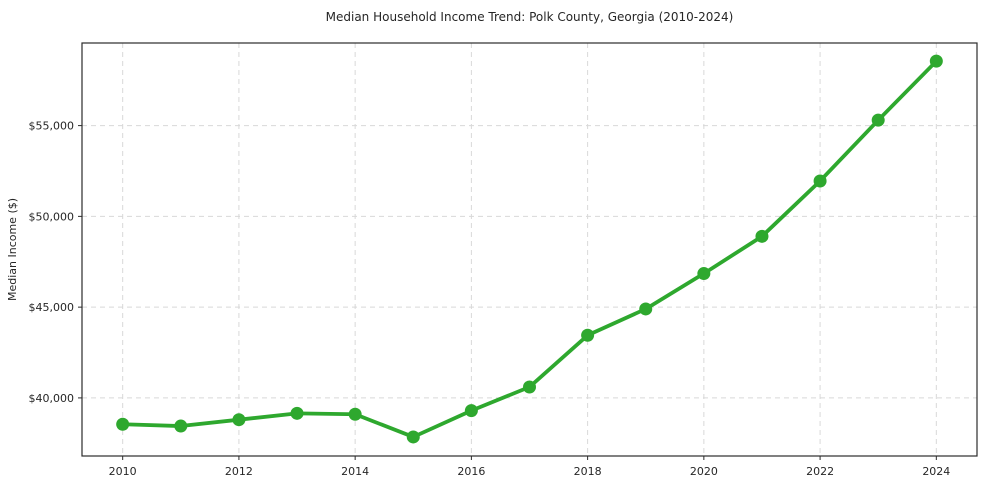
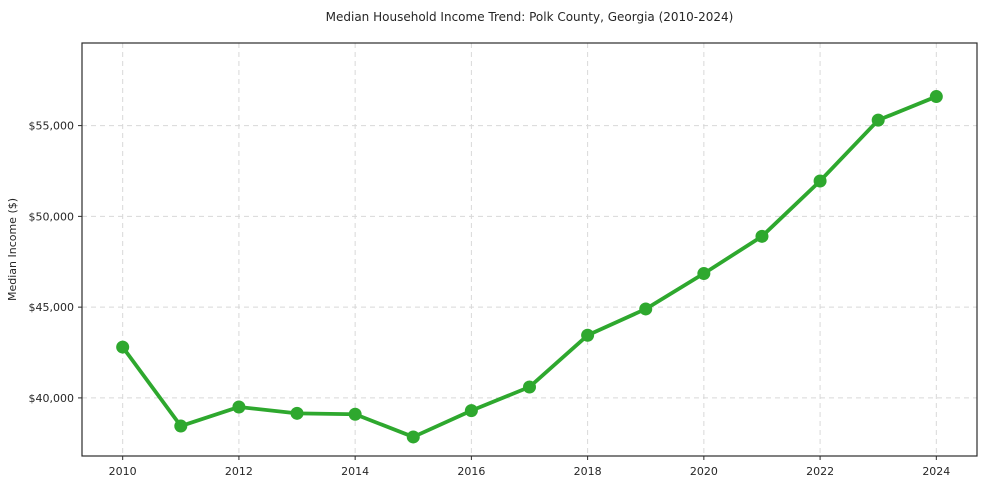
2010: $38600 -> $42800
2012: $38800 -> $39500
2024: $58600 -> $56600
